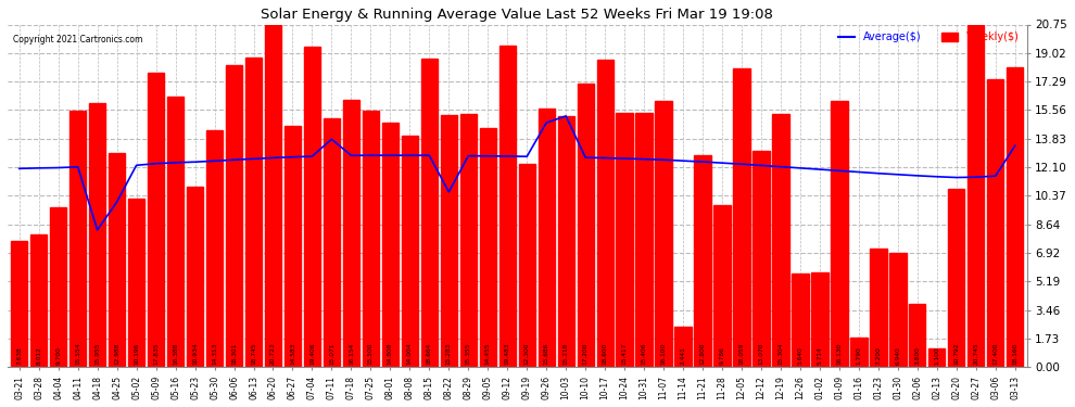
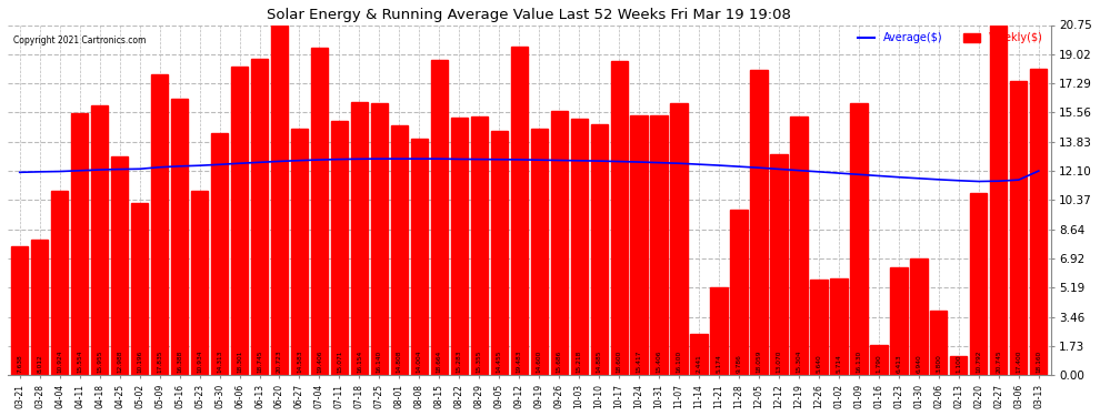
Weekly($)/04-04: 9.7 -> 10.9
Average($)/04-18: 8.3 -> 12.2
Average($)/04-25: 10.0 -> 12.2
Average($)/07-11: 13.8 -> 12.8
Weekly($)/07-25: 15.5 -> 16.1
Average($)/08-22: 10.6 -> 12.8
Weekly($)/09-19: 12.3 -> 14.6
Average($)/09-26: 14.8 -> 12.7
Average($)/10-03: 15.2 -> 12.7
Weekly($)/10-10: 17.2 -> 14.9
Weekly($)/11-21: 12.8 -> 5.2
Weekly($)/01-23: 7.2 -> 6.4
Average($)/03-13: 13.4 -> 12.1
